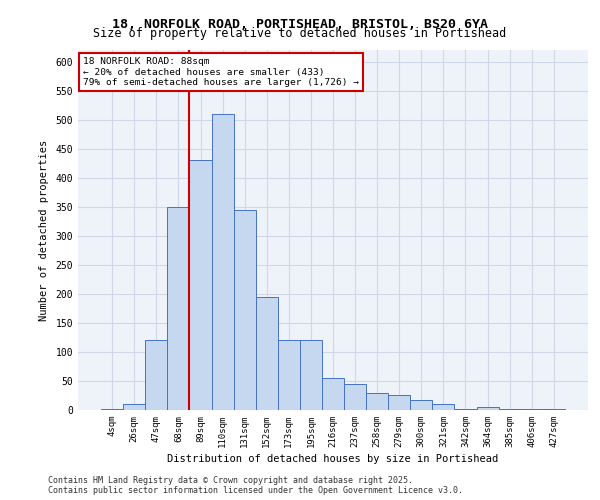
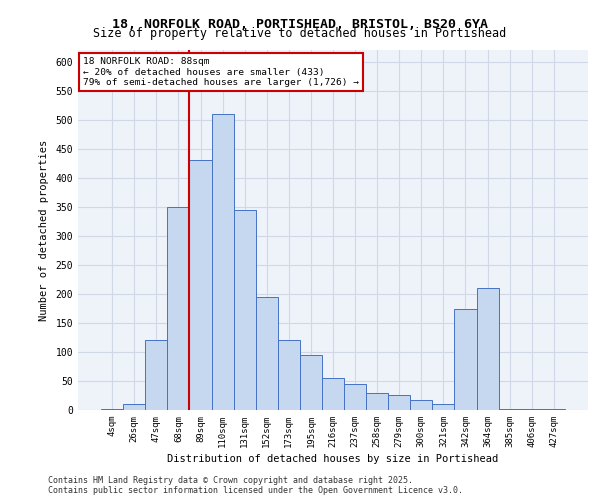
195sqm: 120 -> 94
342sqm: 2 -> 174
364sqm: 5 -> 210
